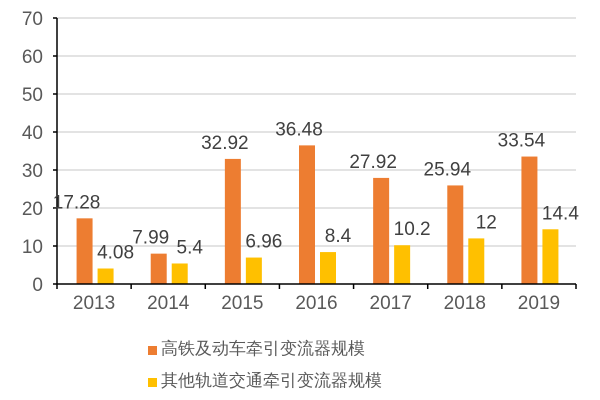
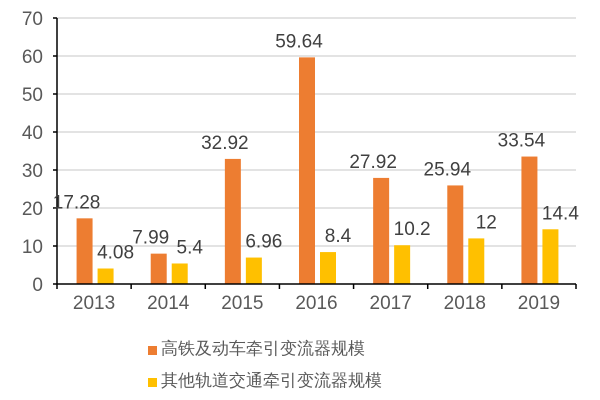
高铁及动车牵引变流器规模/2016: 36.48 -> 59.64
